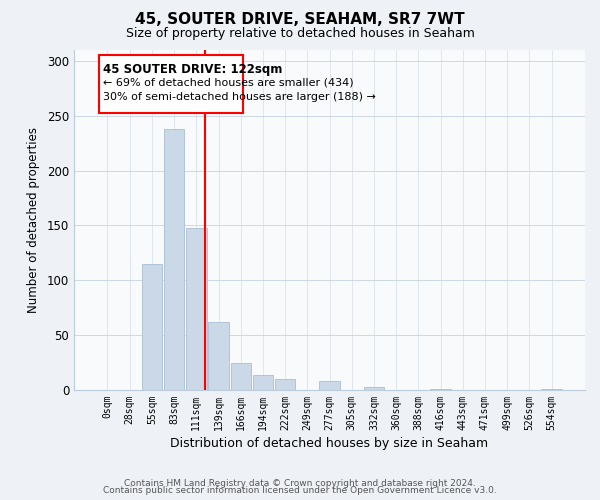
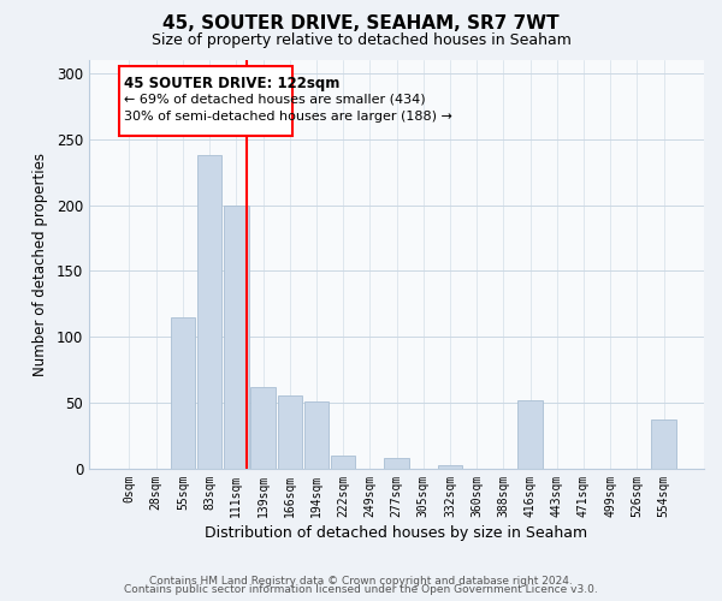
111sqm: 148 -> 200
166sqm: 25 -> 56
194sqm: 14 -> 51
416sqm: 1 -> 52
554sqm: 1 -> 37
